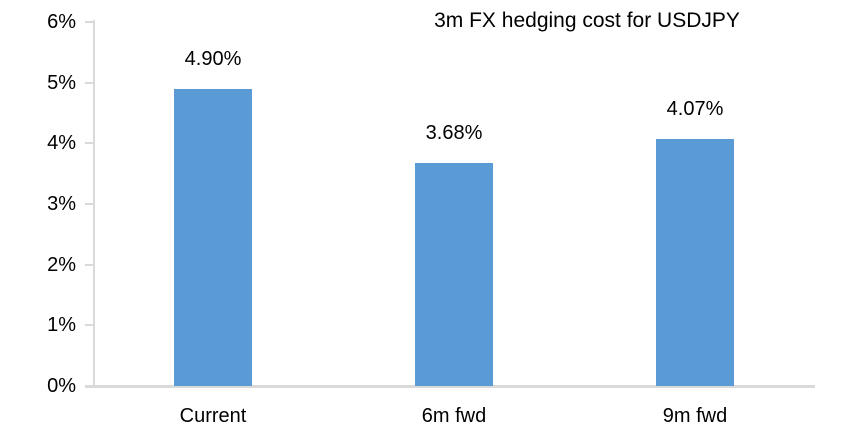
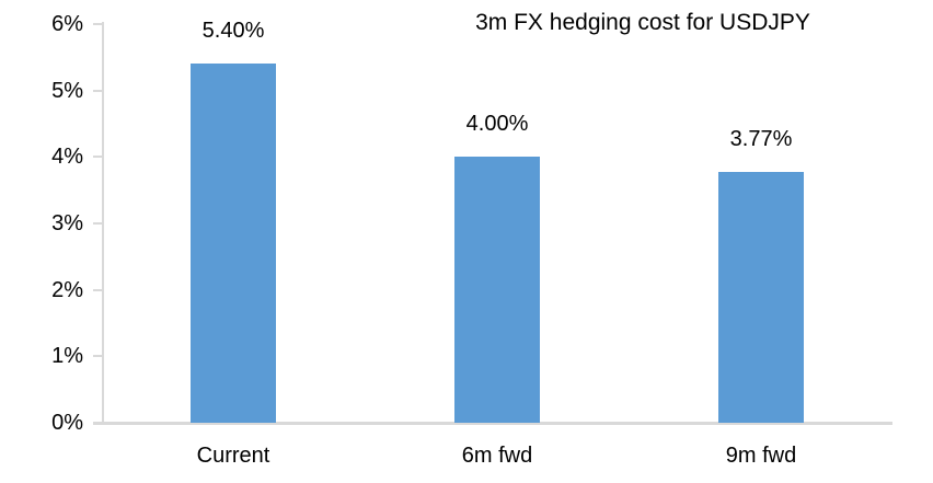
Current: 4.90% -> 5.40%
6m fwd: 3.68% -> 4.00%
9m fwd: 4.07% -> 3.77%
